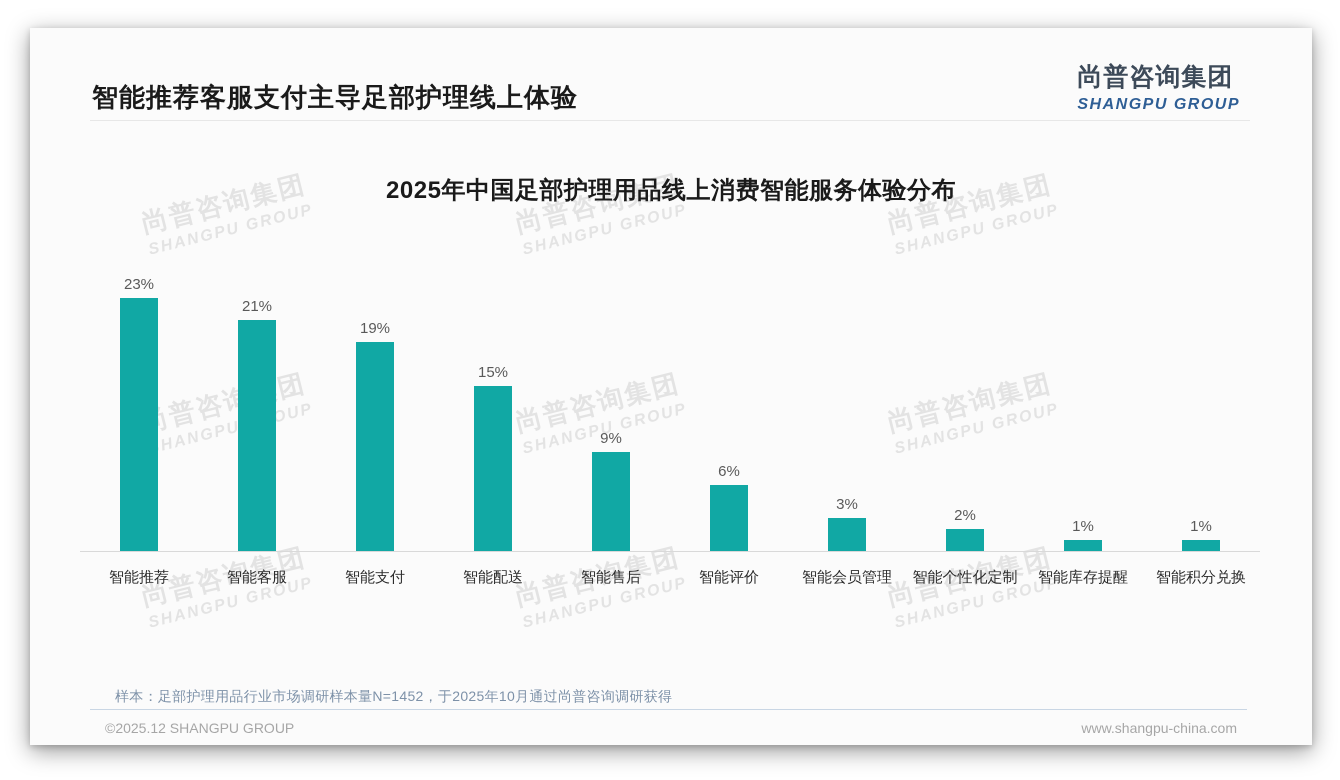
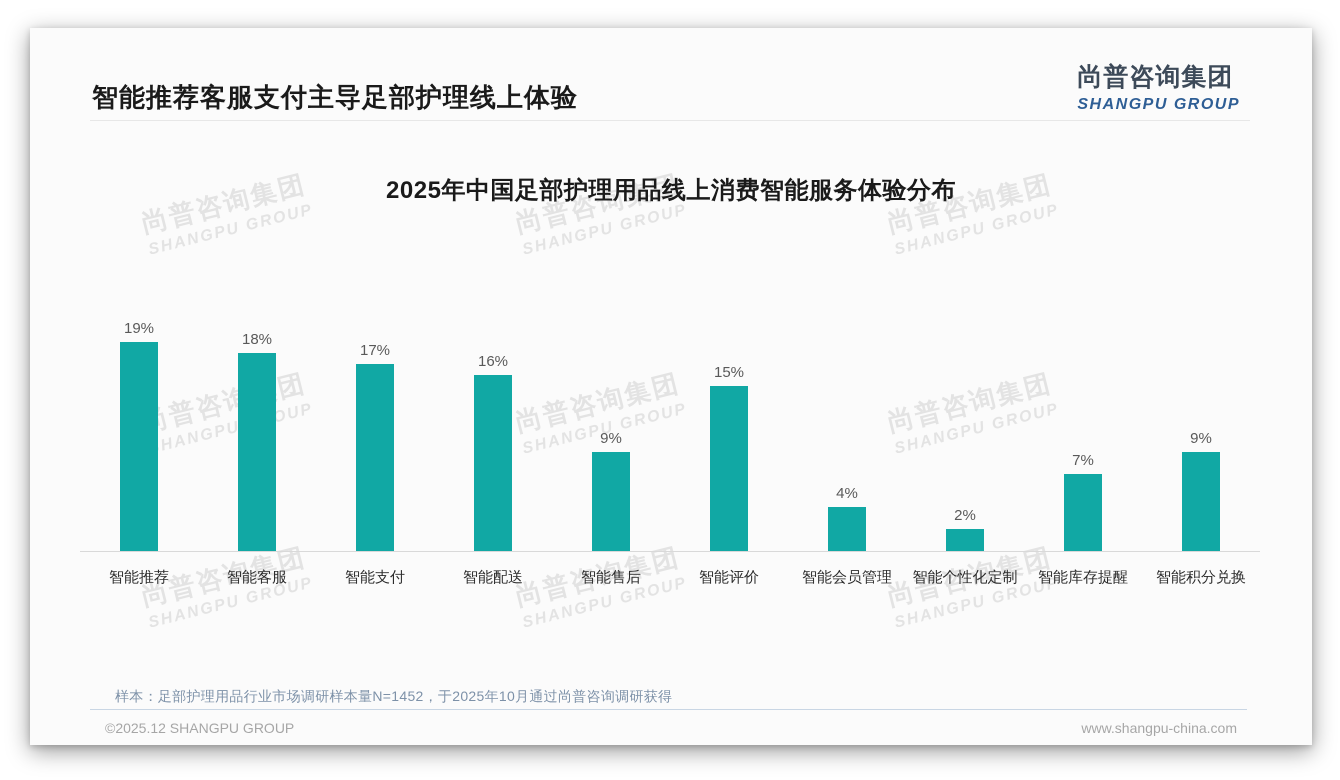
智能推荐: 23% -> 19%
智能客服: 21% -> 18%
智能支付: 19% -> 17%
智能配送: 15% -> 16%
智能评价: 6% -> 15%
智能会员管理: 3% -> 4%
智能库存提醒: 1% -> 7%
智能积分兑换: 1% -> 9%
